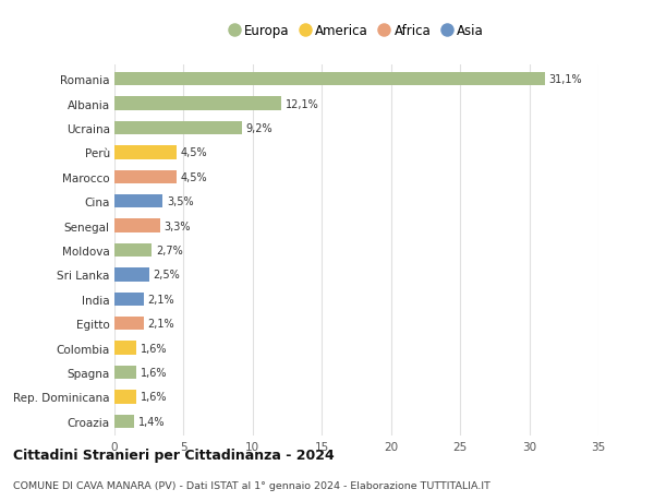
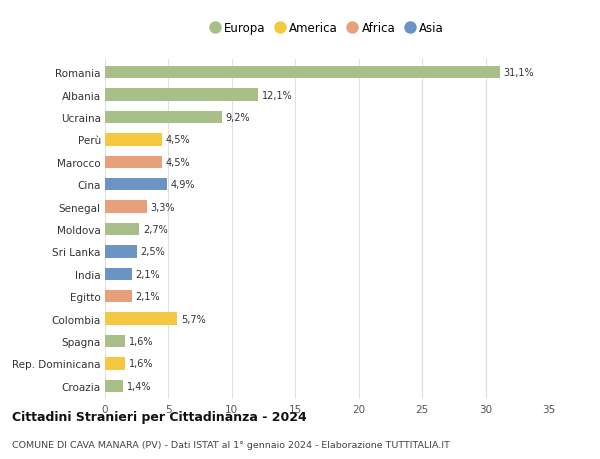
Cina: 3,5% -> 4,9%
Colombia: 1,6% -> 5,7%
